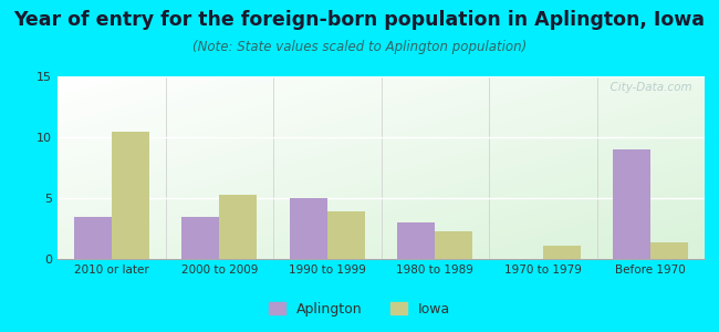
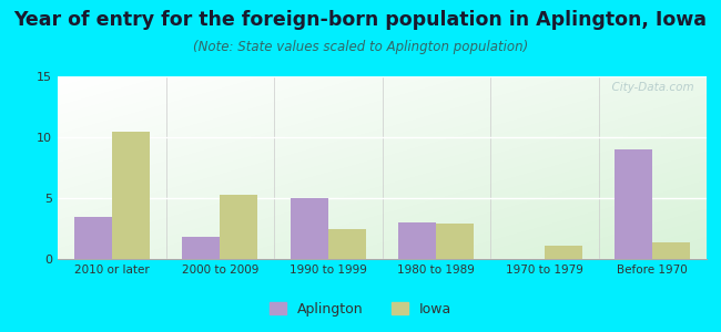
Aplington/2000 to 2009: 3.5 -> 1.8
Iowa/1990 to 1999: 3.9 -> 2.5
Iowa/1980 to 1989: 2.3 -> 2.9
